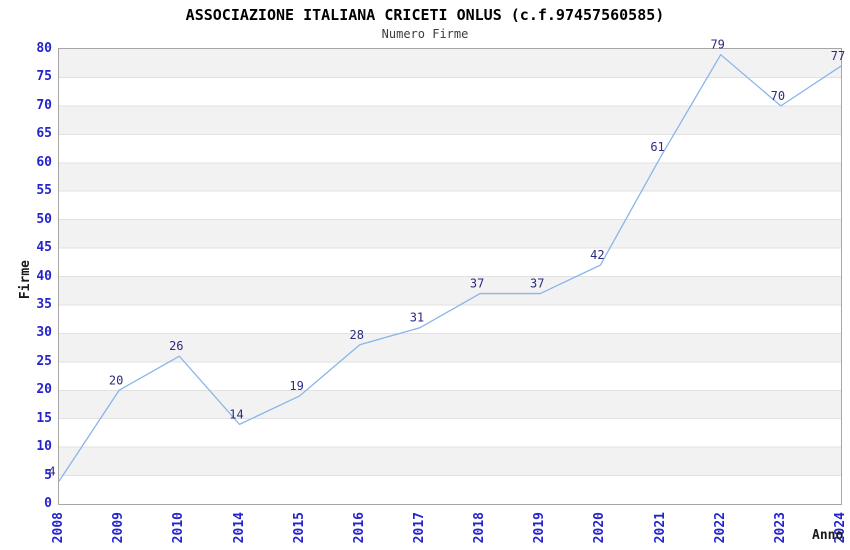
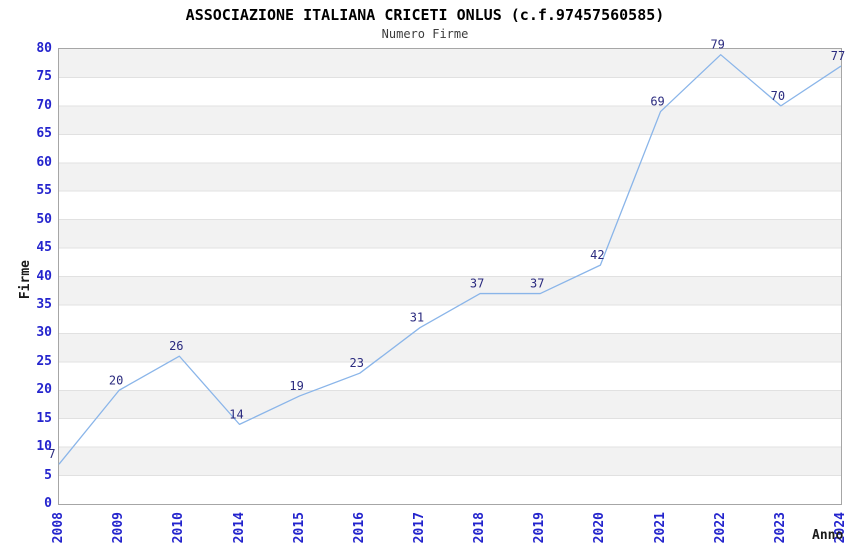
2008: 4 -> 7
2016: 28 -> 23
2021: 61 -> 69
